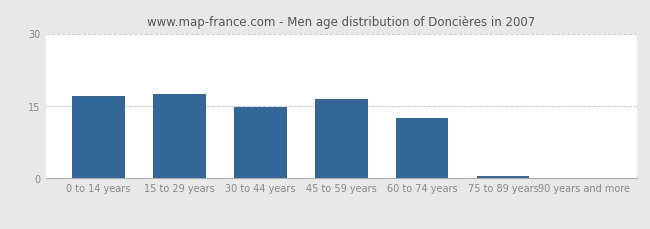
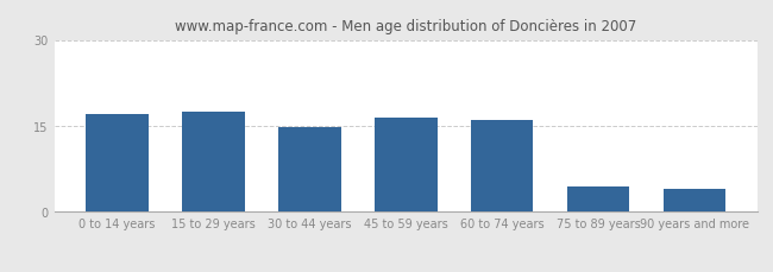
60 to 74 years: 12.5 -> 16.0
75 to 89 years: 0.5 -> 4.5
90 years and more: 0.1 -> 4.0
